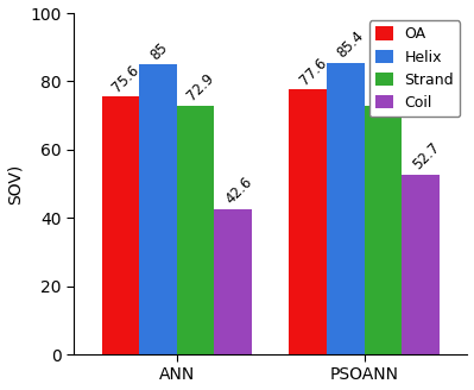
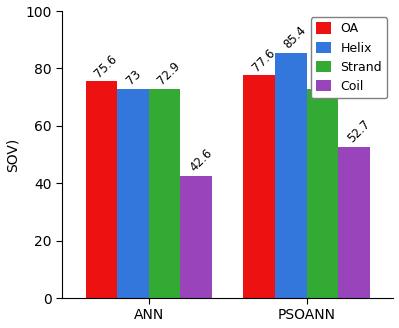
Helix/ANN: 85 -> 73
